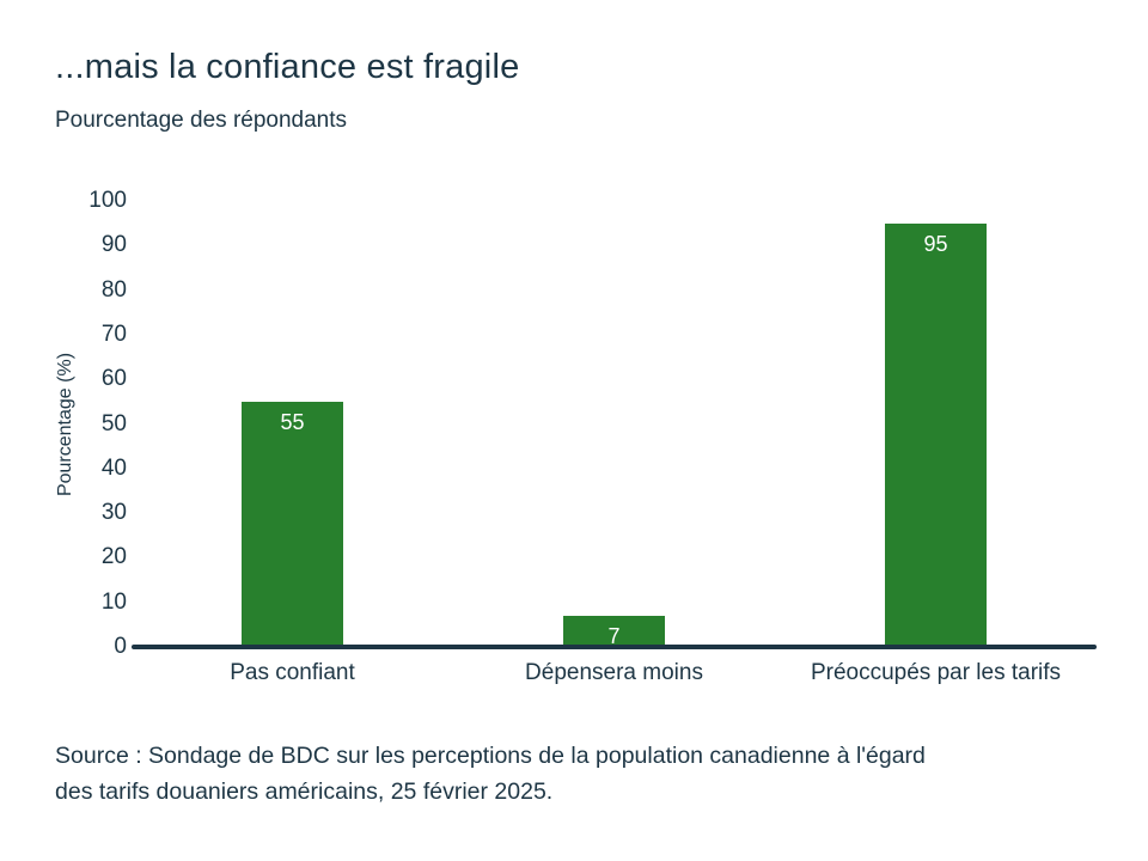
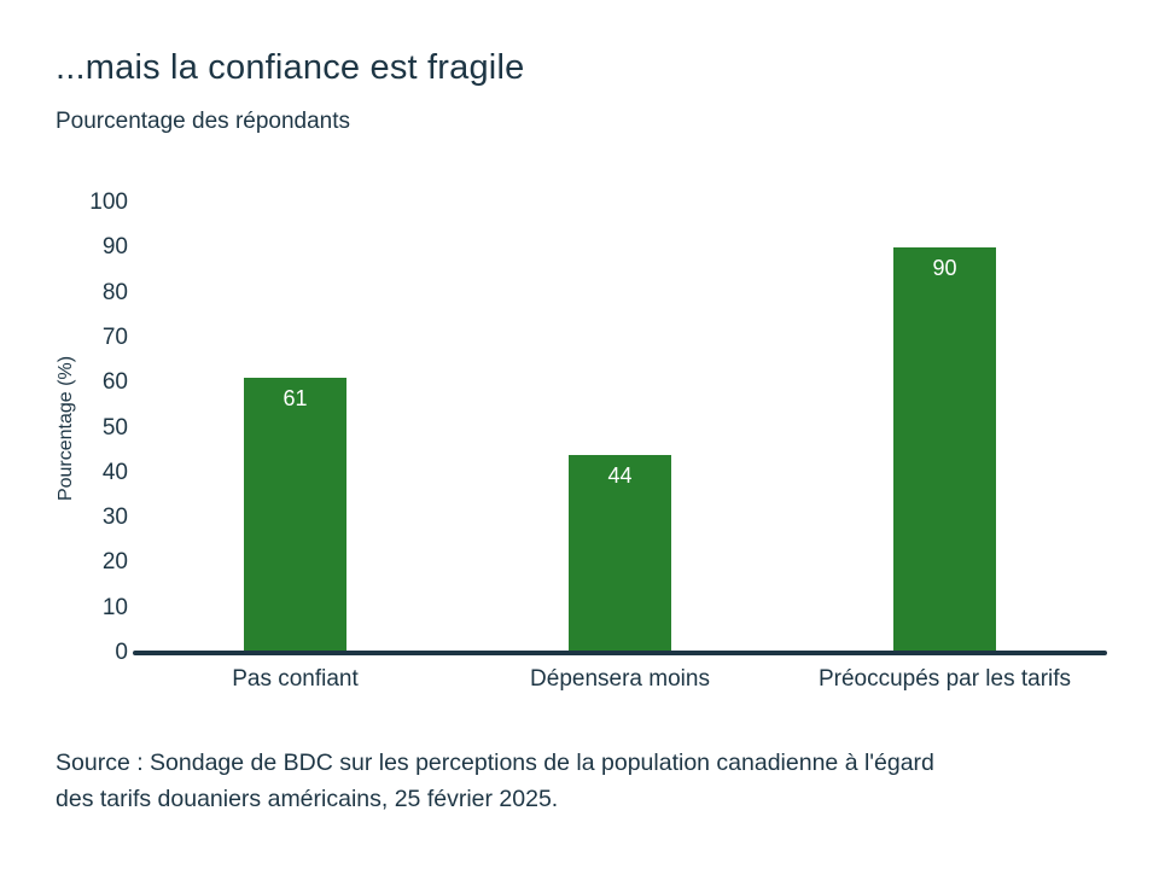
Pas confiant: 55 -> 61
Dépensera moins: 7 -> 44
Préoccupés par les tarifs: 95 -> 90
